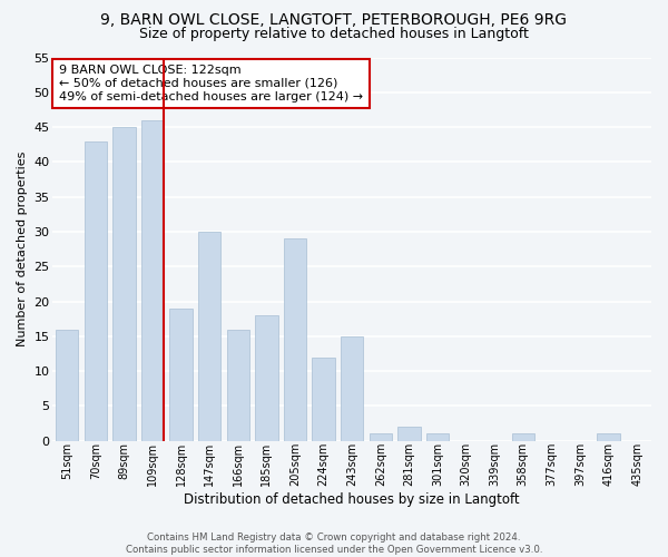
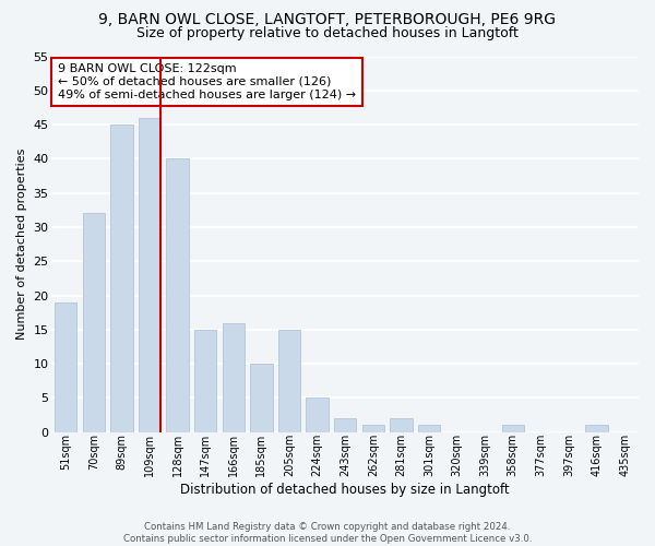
51sqm: 16 -> 19
70sqm: 43 -> 32
128sqm: 19 -> 40
147sqm: 30 -> 15
185sqm: 18 -> 10
205sqm: 29 -> 15
224sqm: 12 -> 5
243sqm: 15 -> 2
